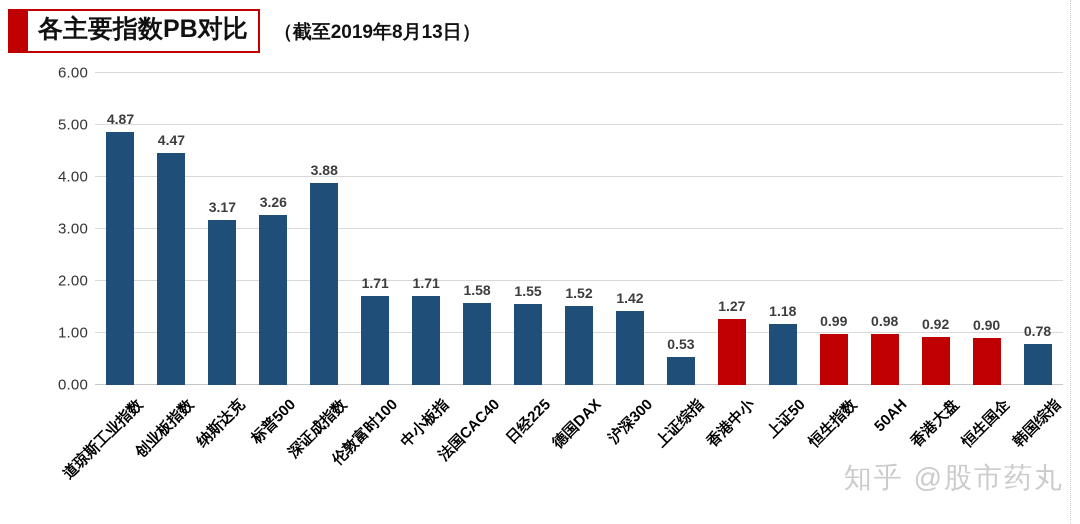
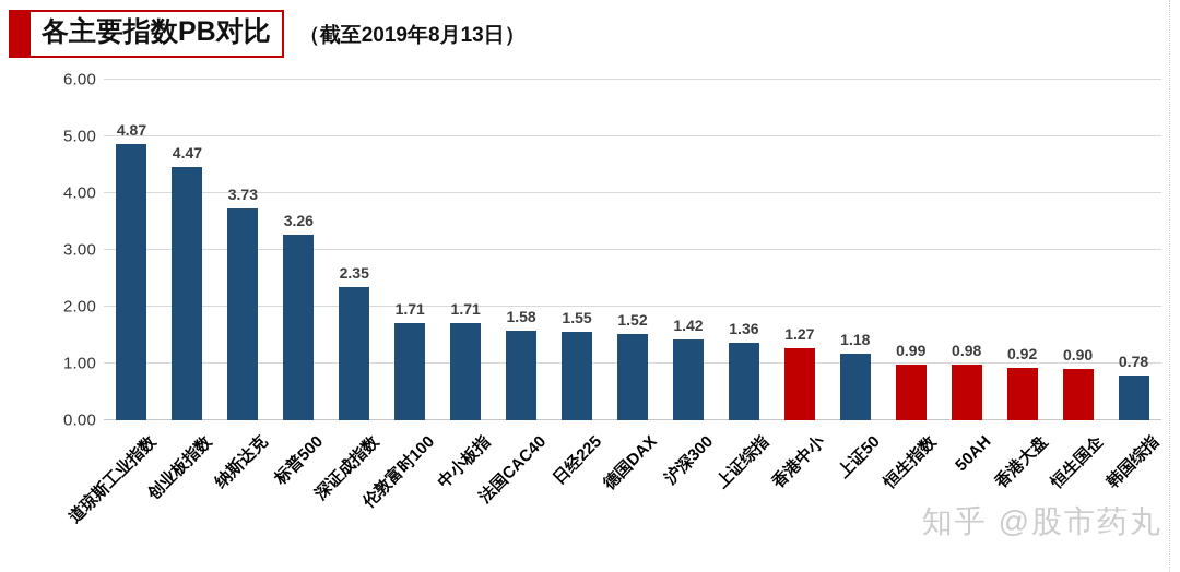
纳斯达克: 3.17 -> 3.73
深证成指数: 3.88 -> 2.35
上证综指: 0.53 -> 1.36
